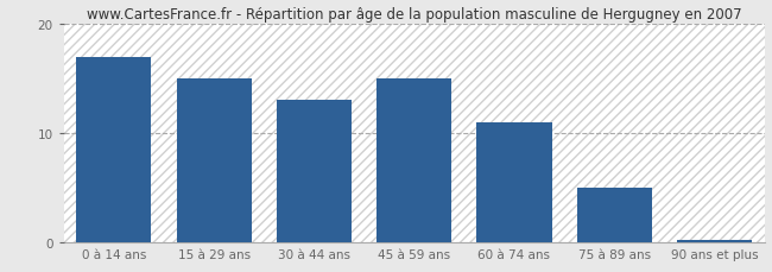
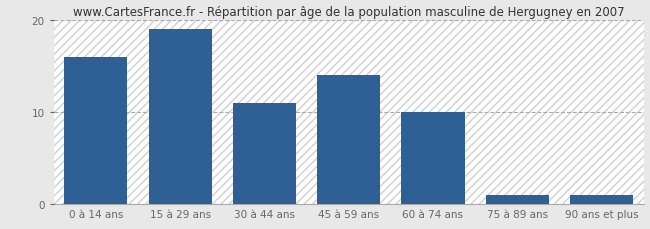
0 à 14 ans: 17.0 -> 16.0
15 à 29 ans: 15.0 -> 19.0
30 à 44 ans: 13.0 -> 11.0
45 à 59 ans: 15.0 -> 14.0
60 à 74 ans: 11.0 -> 10.0
75 à 89 ans: 5.0 -> 1.0
90 ans et plus: 0.2 -> 1.0
